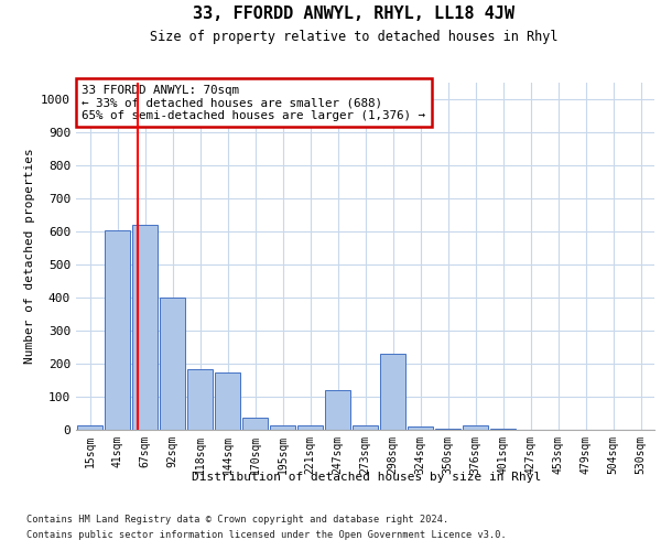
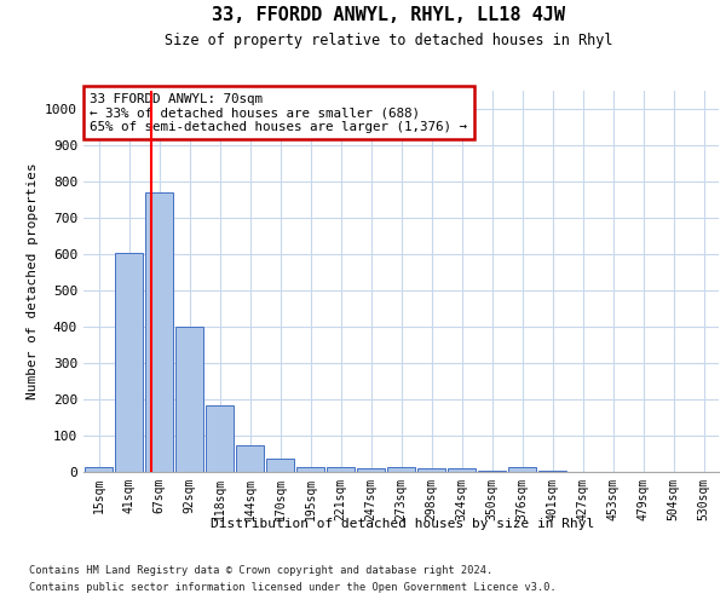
67sqm: 620 -> 770
144sqm: 175 -> 75
247sqm: 120 -> 10
298sqm: 230 -> 10
